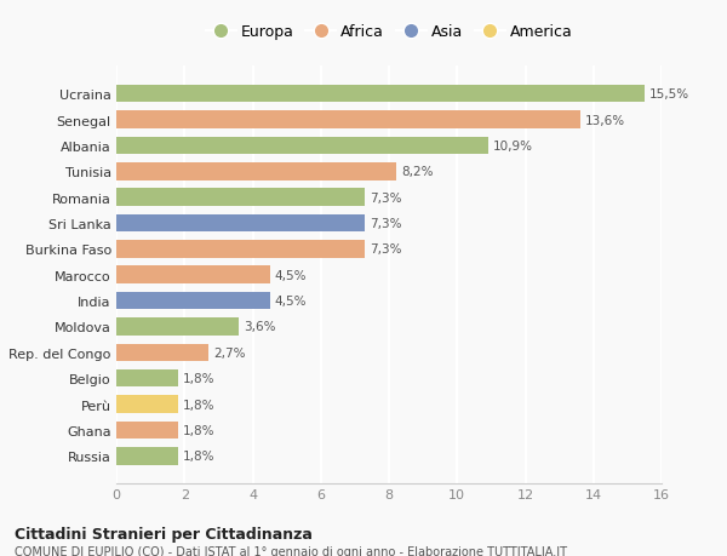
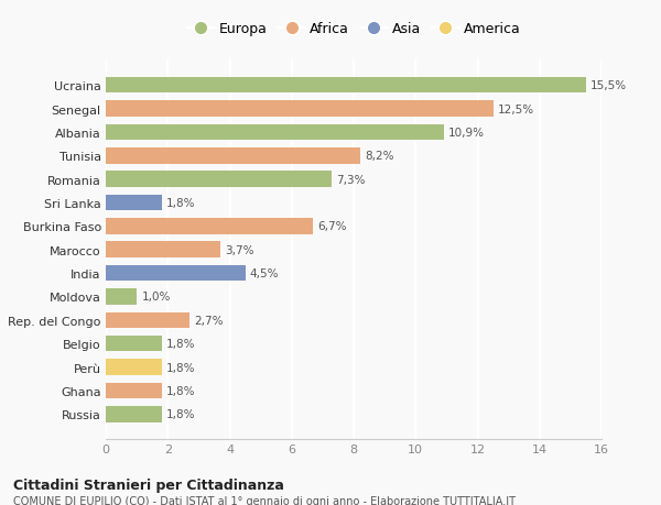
Senegal: 13,6% -> 12,5%
Sri Lanka: 7,3% -> 1,8%
Burkina Faso: 7,3% -> 6,7%
Marocco: 4,5% -> 3,7%
Moldova: 3,6% -> 1,0%
